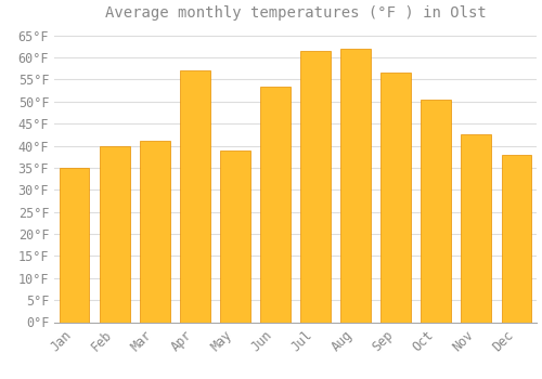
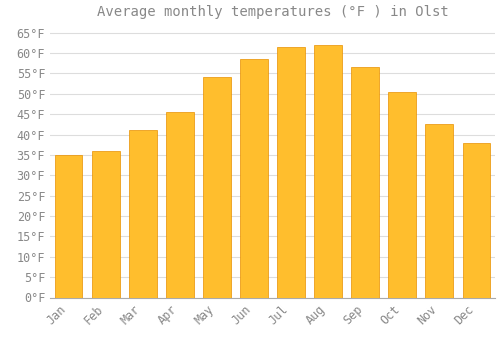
Feb: 40.0°F -> 36.0°F
Apr: 57.0°F -> 45.5°F
May: 39.0°F -> 54.0°F
Jun: 53.5°F -> 58.5°F
